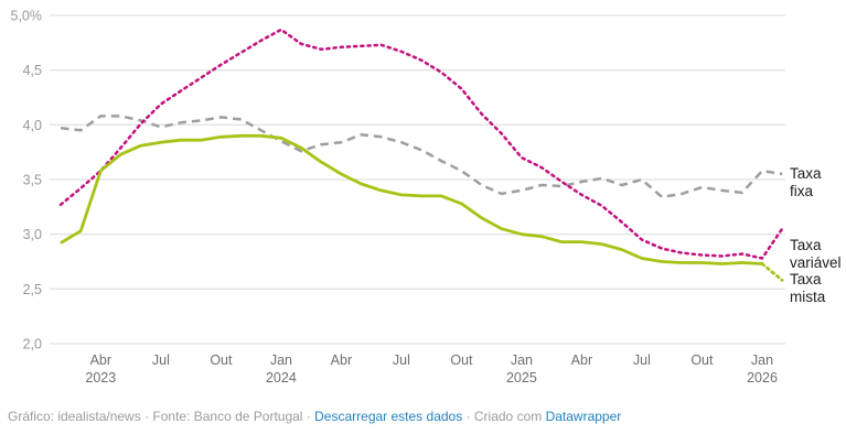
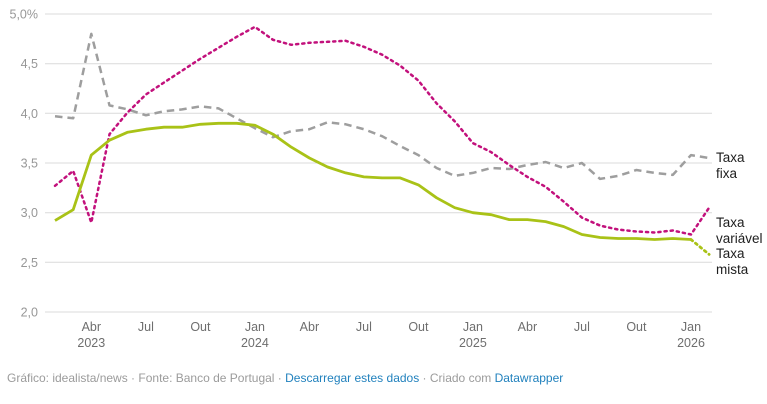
Taxa fixa/Abr 2023: 4,1% -> 4,8%
Taxa variável/Abr 2023: 3,6% -> 2,9%
